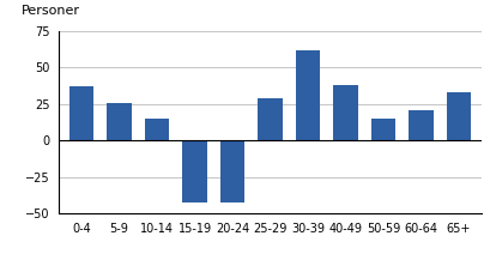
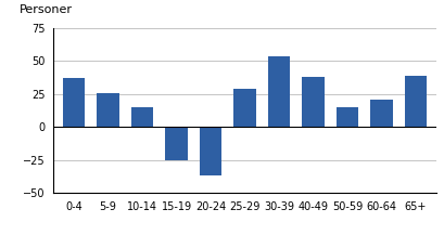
15-19: -43 -> -25
20-24: -43 -> -37
30-39: 62 -> 54
65+: 33 -> 39
